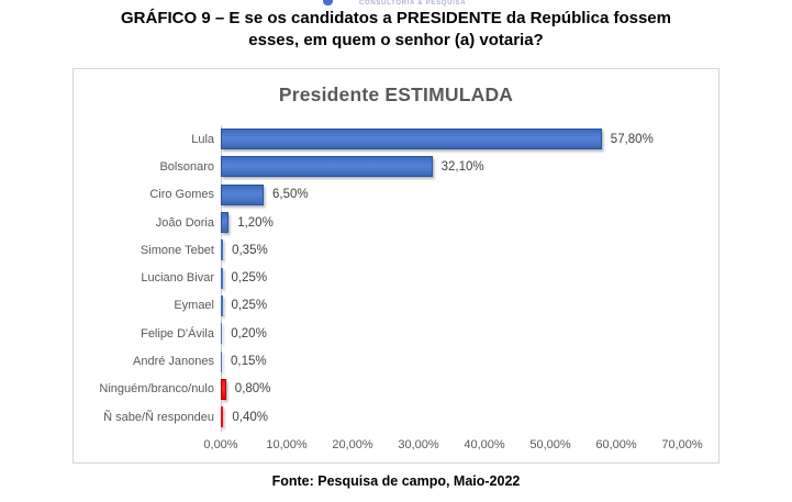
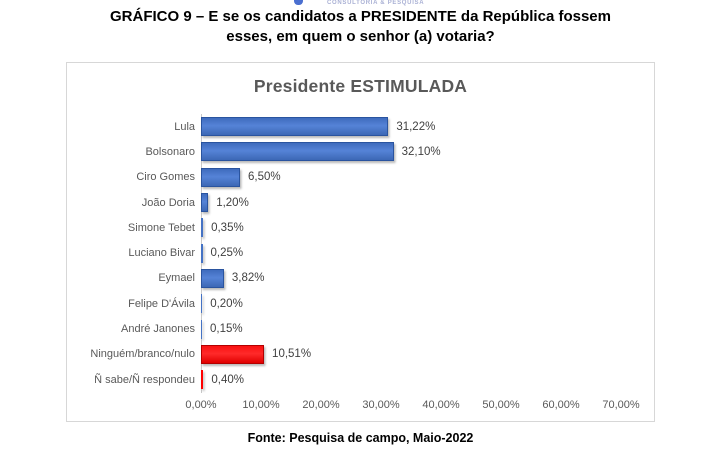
Lula: 57,80% -> 31,22%
Eymael: 0,25% -> 3,82%
Ninguém/branco/nulo: 0,80% -> 10,51%
